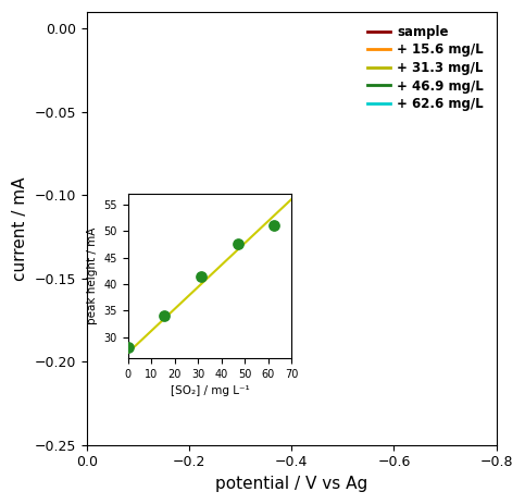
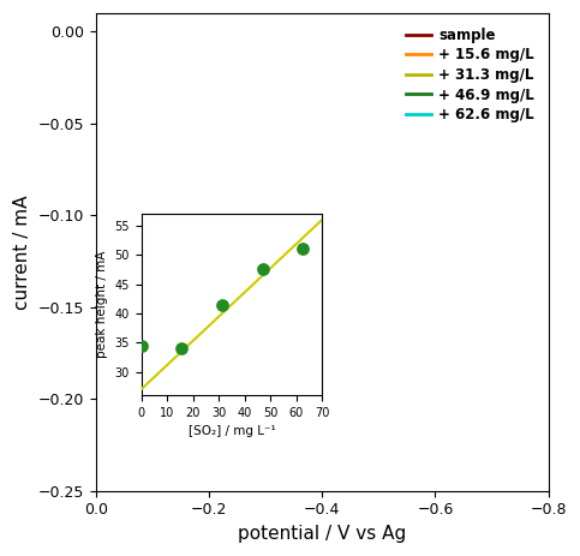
0: 28.0 -> 34.5
